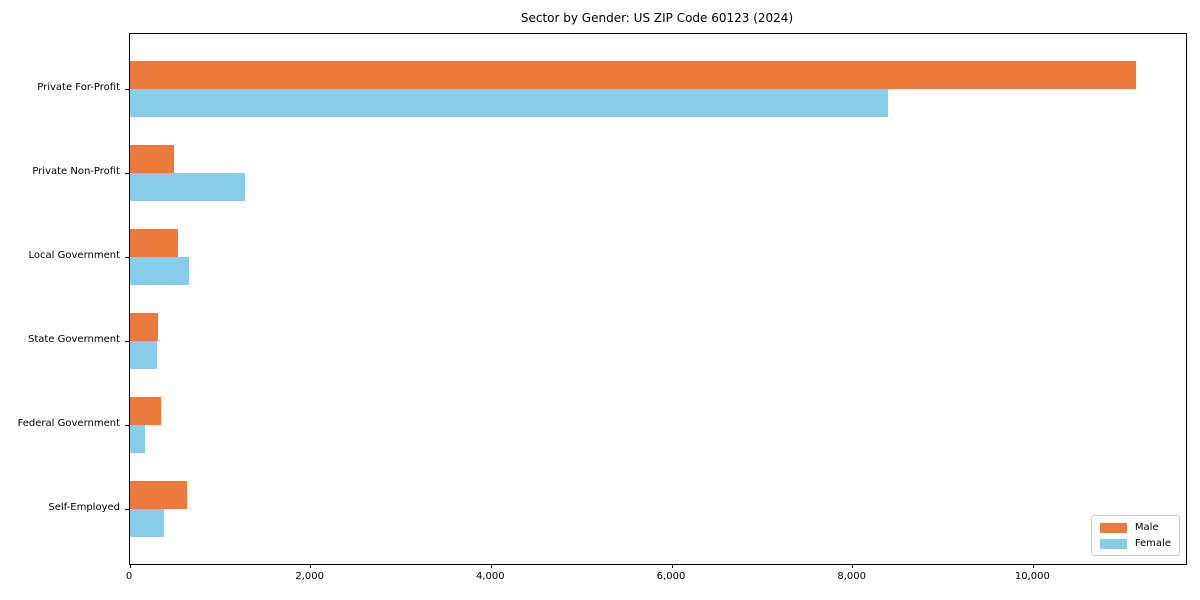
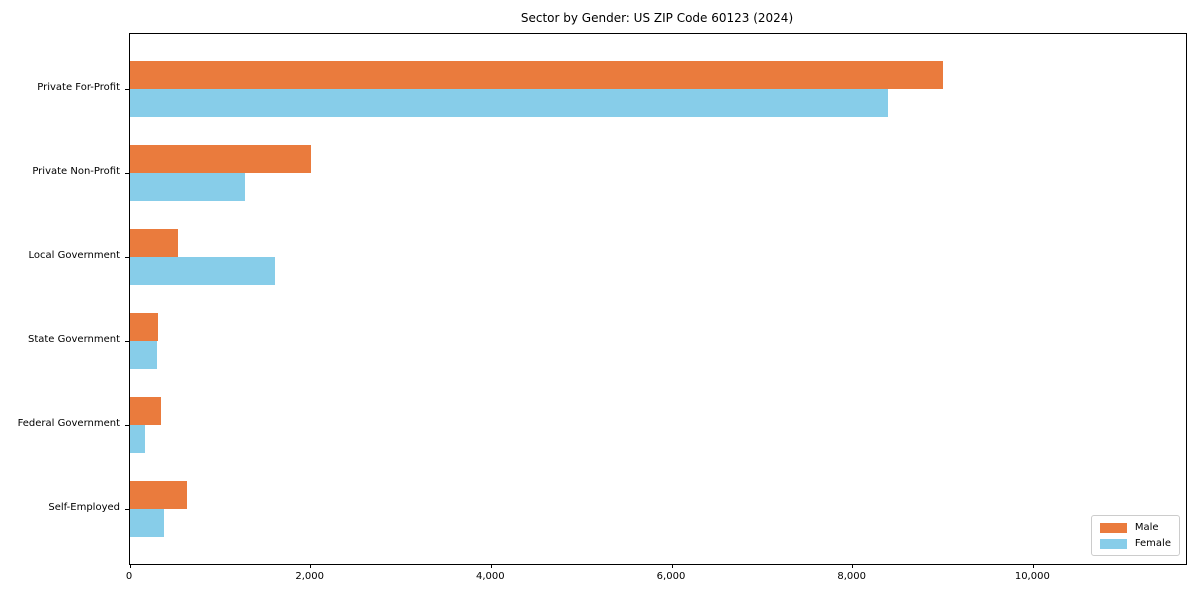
Male/Private For-Profit: 11100 -> 9000
Male/Private Non-Profit: 500 -> 2000
Female/Local Government: 700 -> 1600
